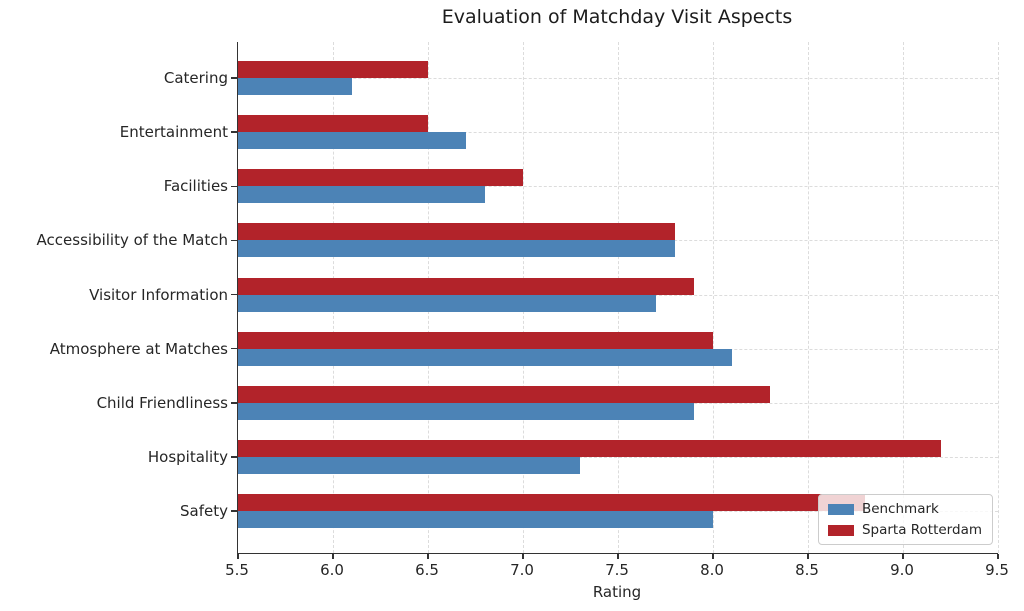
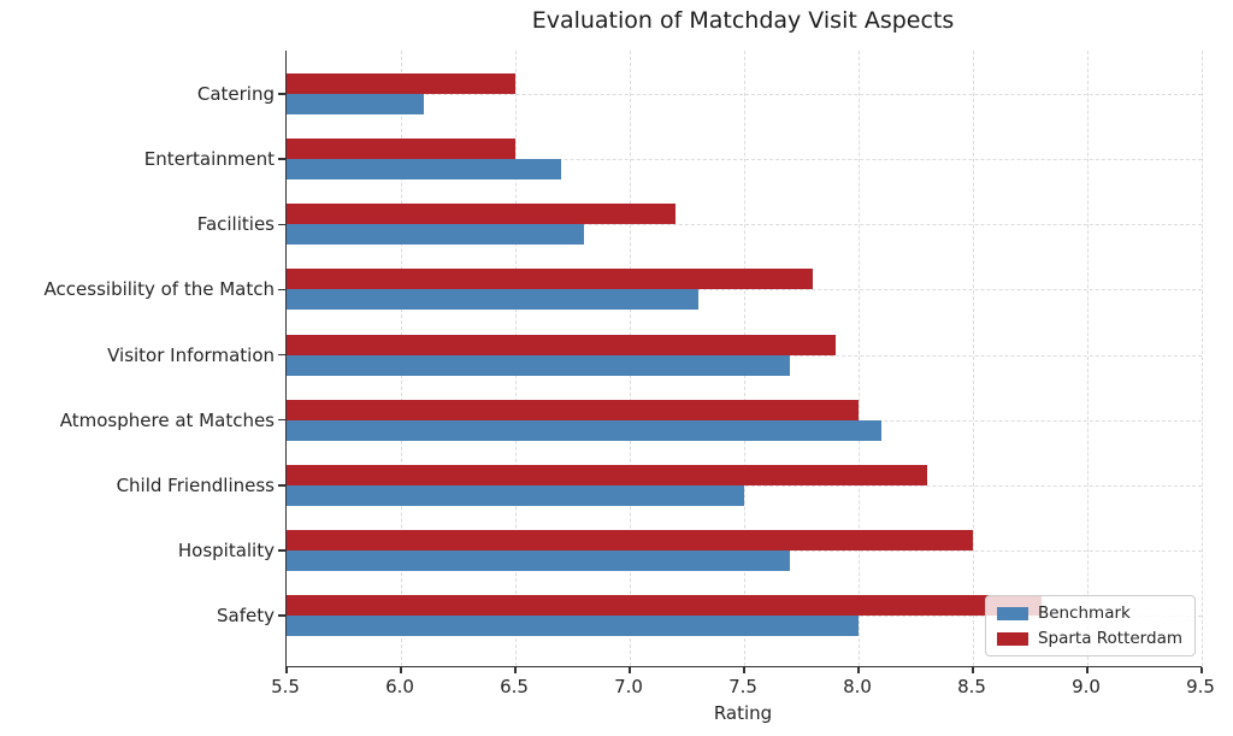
Sparta Rotterdam/Facilities: 7.0 -> 7.2
Benchmark/Accessibility of the Match: 7.8 -> 7.3
Benchmark/Child Friendliness: 7.9 -> 7.5
Benchmark/Hospitality: 7.3 -> 7.7
Sparta Rotterdam/Hospitality: 9.2 -> 8.5
